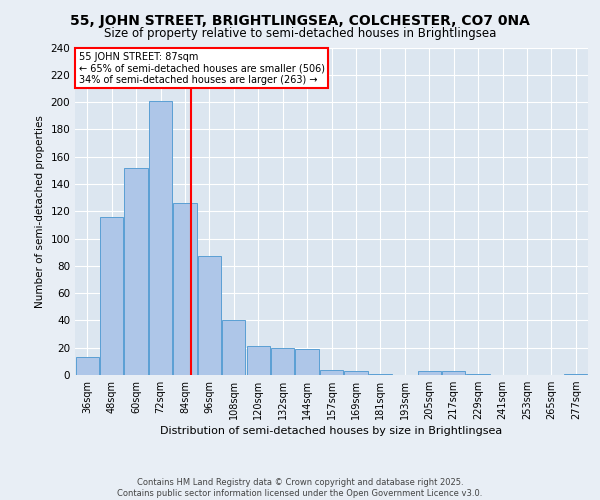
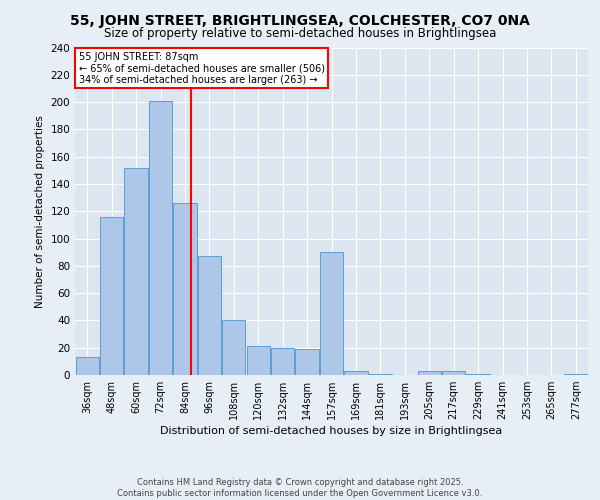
157sqm: 4 -> 90
